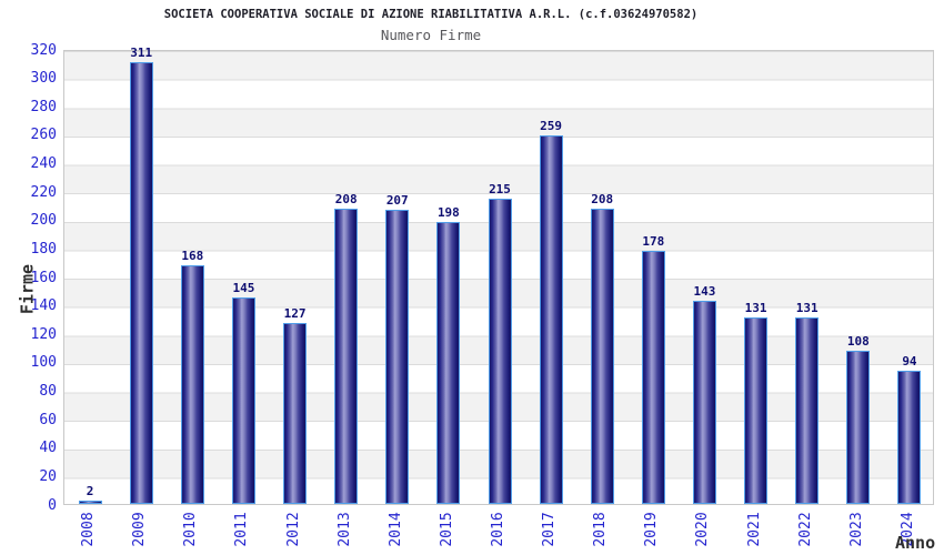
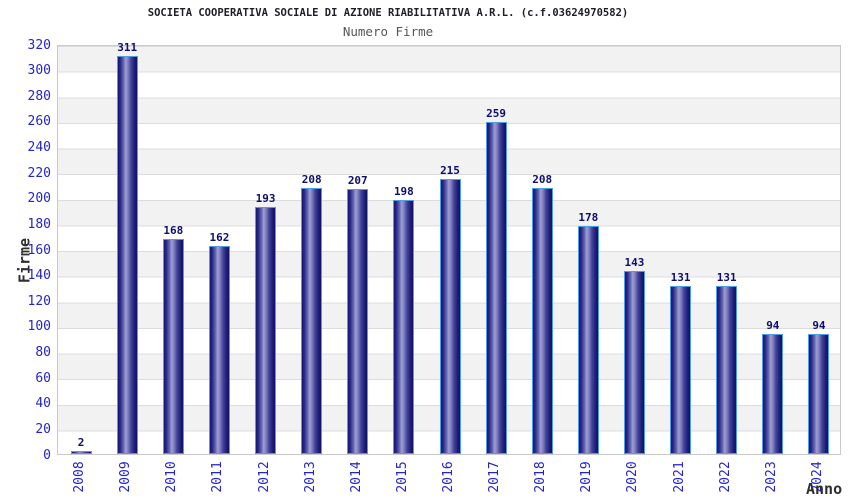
2011: 145 -> 162
2012: 127 -> 193
2023: 108 -> 94
